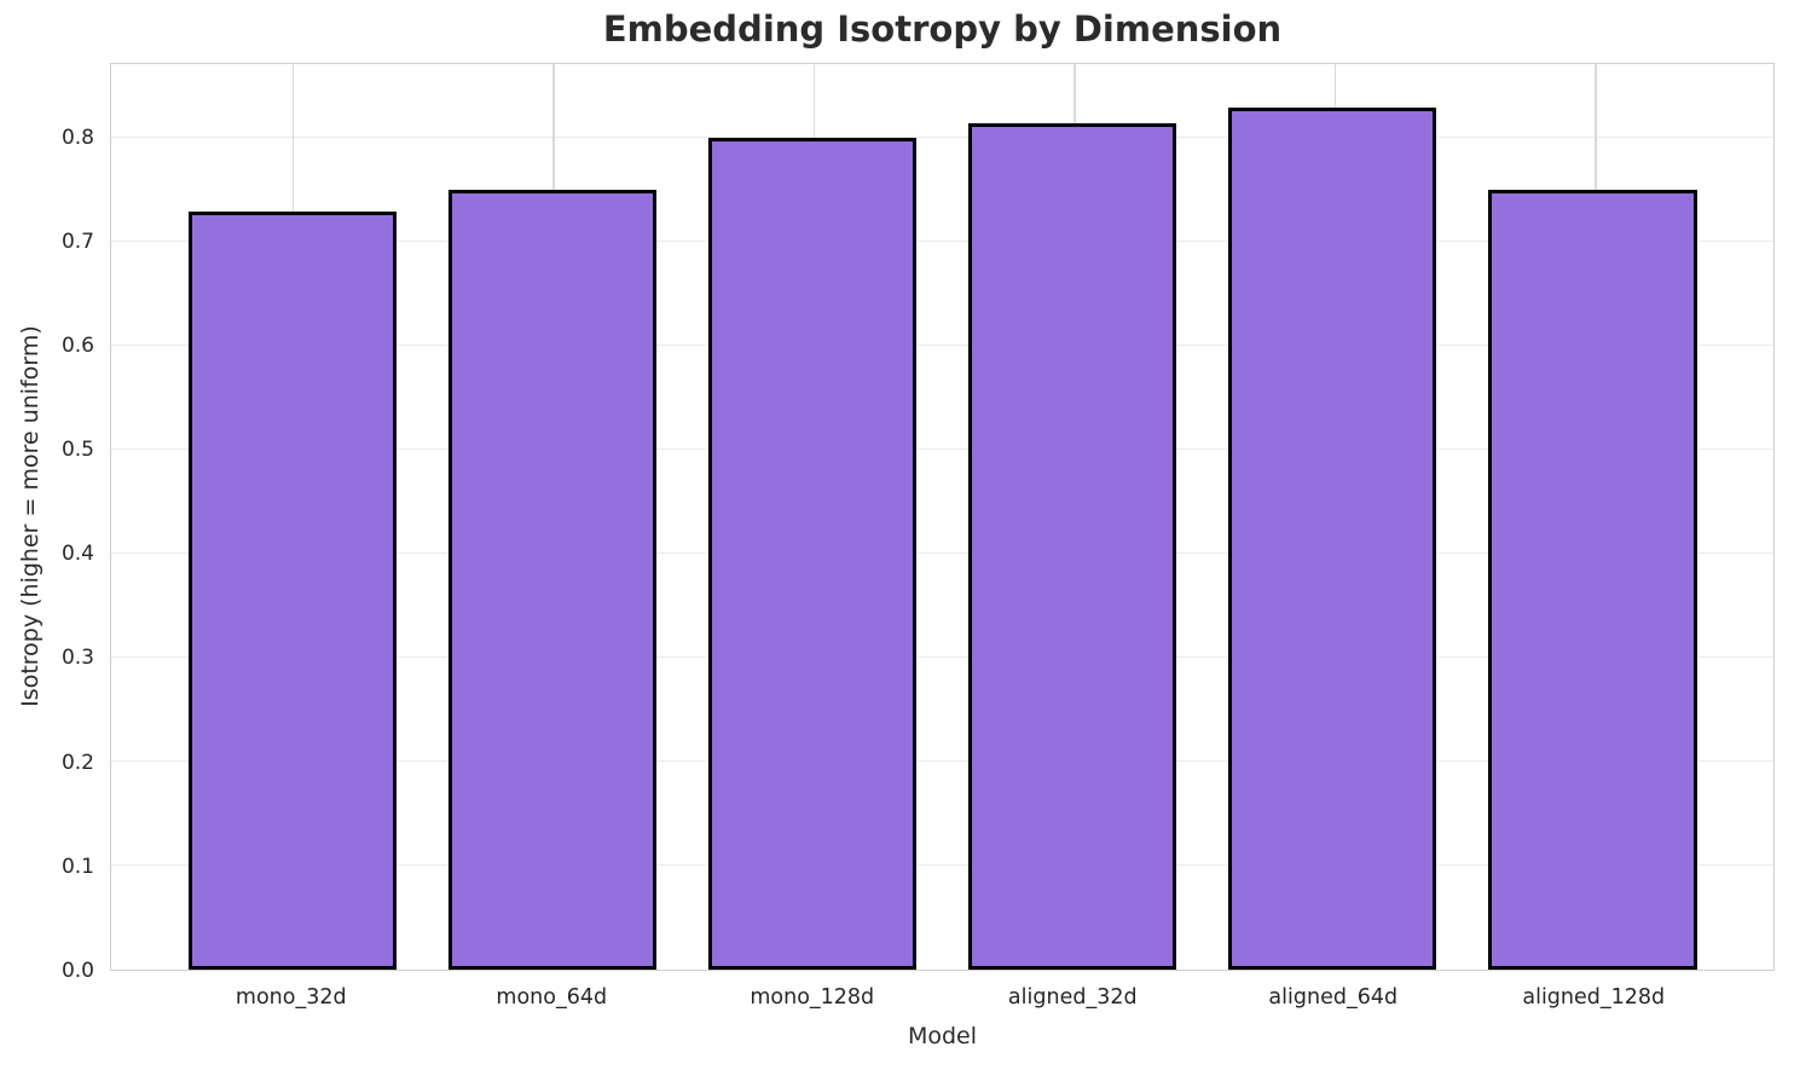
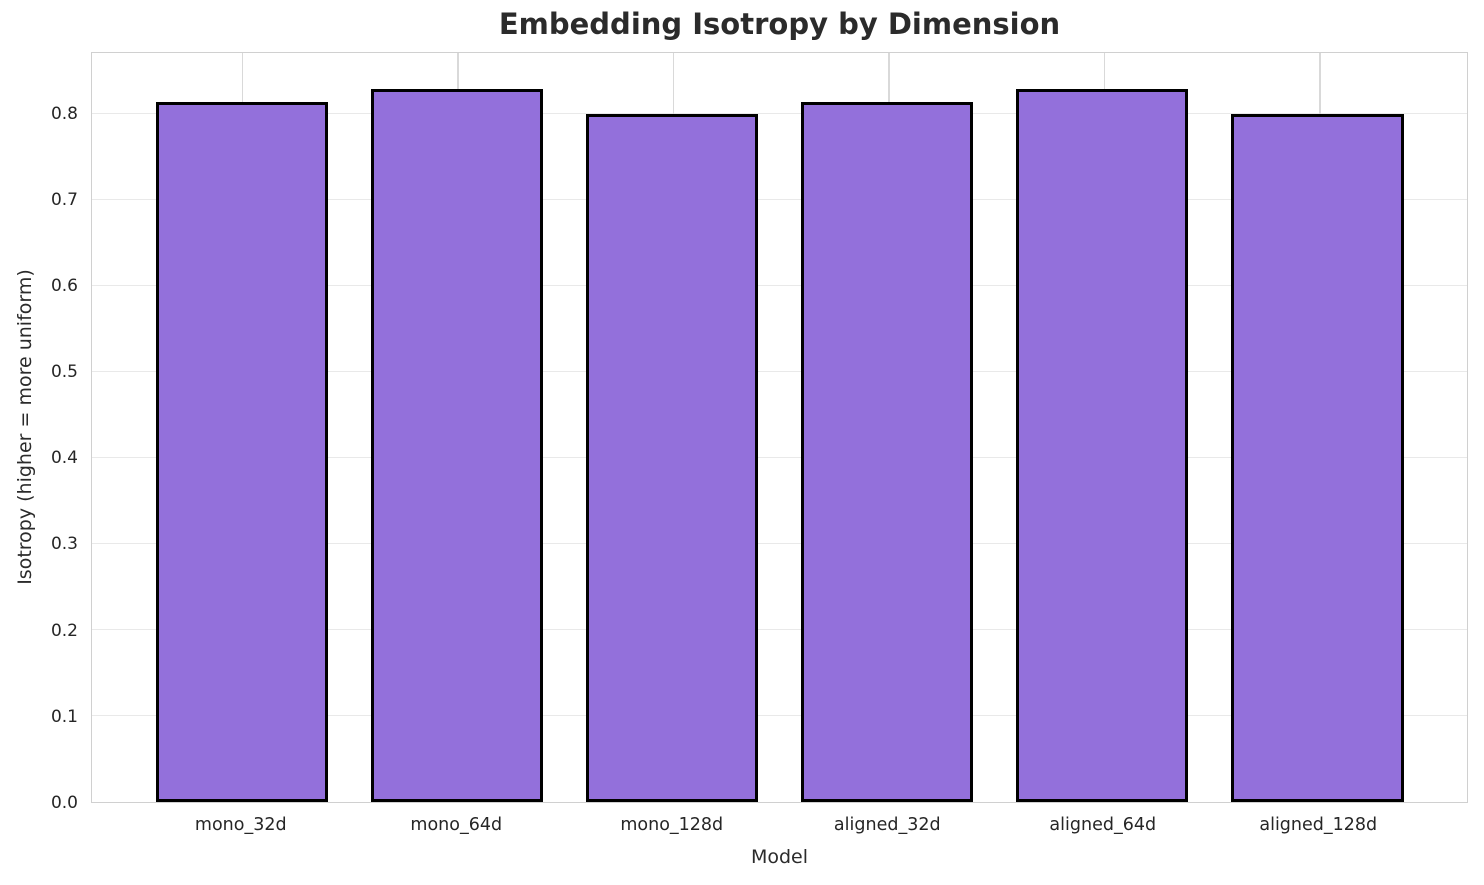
mono_32d: 0.73 -> 0.81
mono_64d: 0.75 -> 0.83
aligned_128d: 0.75 -> 0.80
